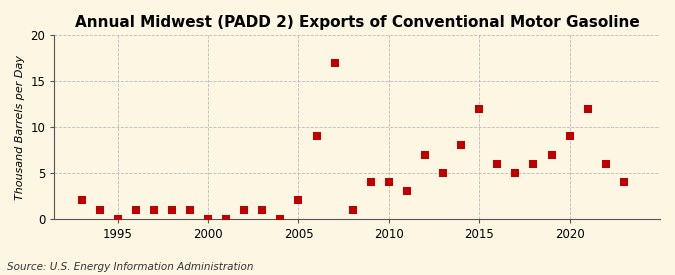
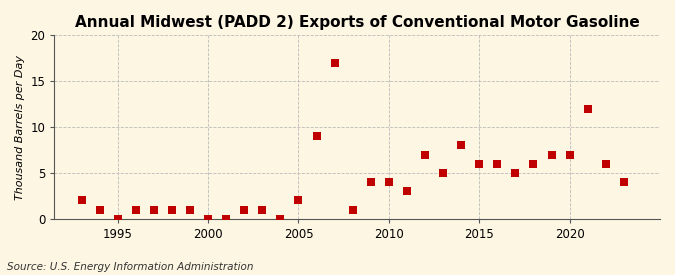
2015: 12 -> 6
2020: 9 -> 7
